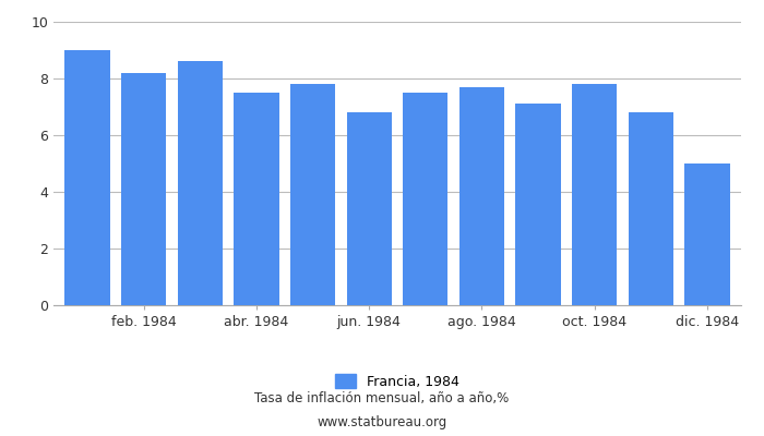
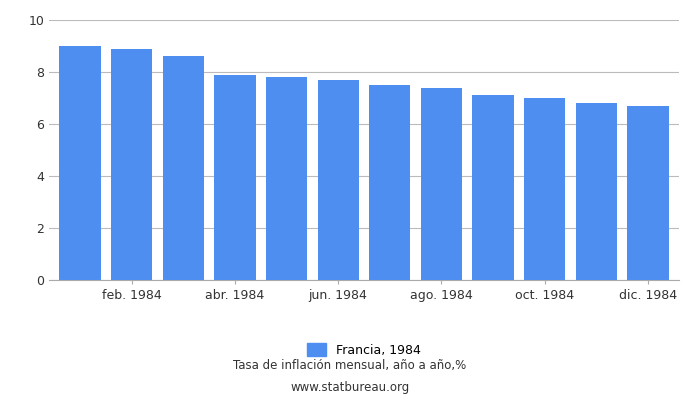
feb. 1984: 8.2 -> 8.9
abr. 1984: 7.5 -> 7.9
jun. 1984: 6.8 -> 7.7
ago. 1984: 7.7 -> 7.4
oct. 1984: 7.8 -> 7.0
dic. 1984: 5.0 -> 6.7
